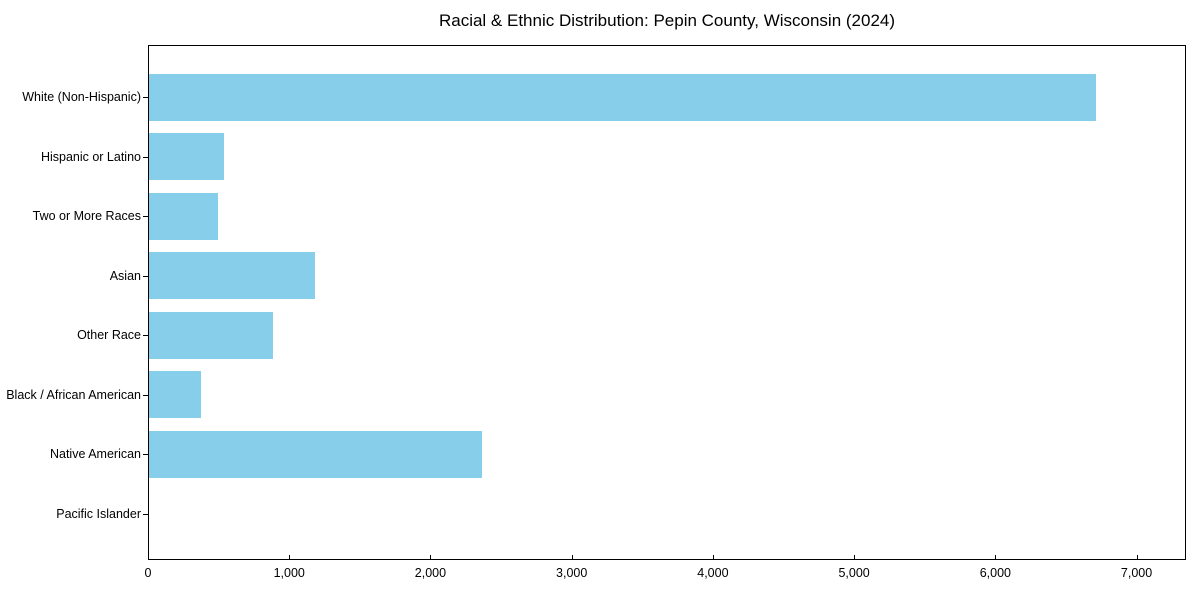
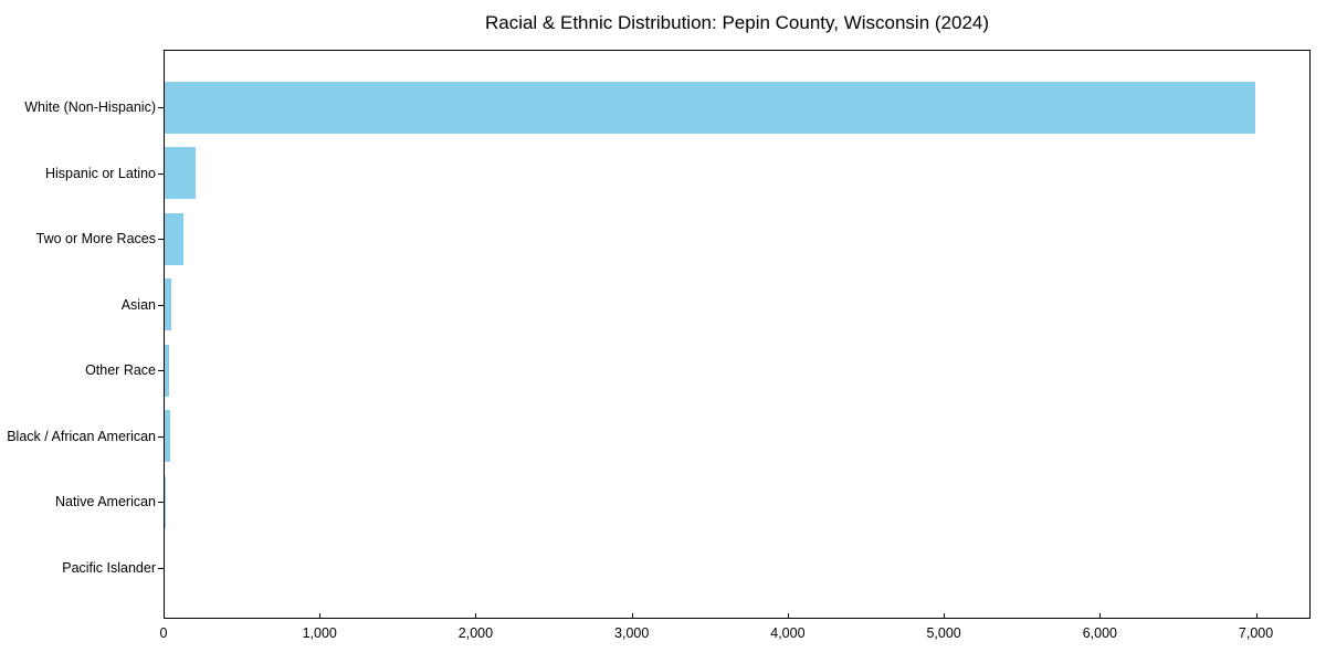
White (Non-Hispanic): 6720 -> 7000
Hispanic or Latino: 530 -> 200
Two or More Races: 490 -> 120
Asian: 1180 -> 40
Other Race: 880 -> 30
Black / African American: 370 -> 40
Native American: 2360 -> 10
